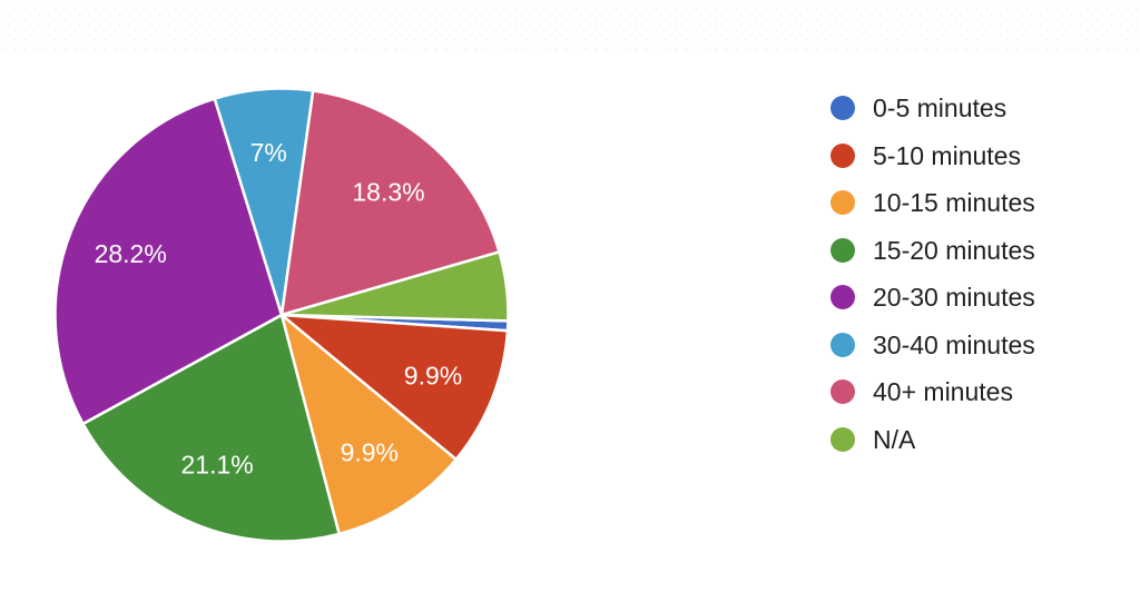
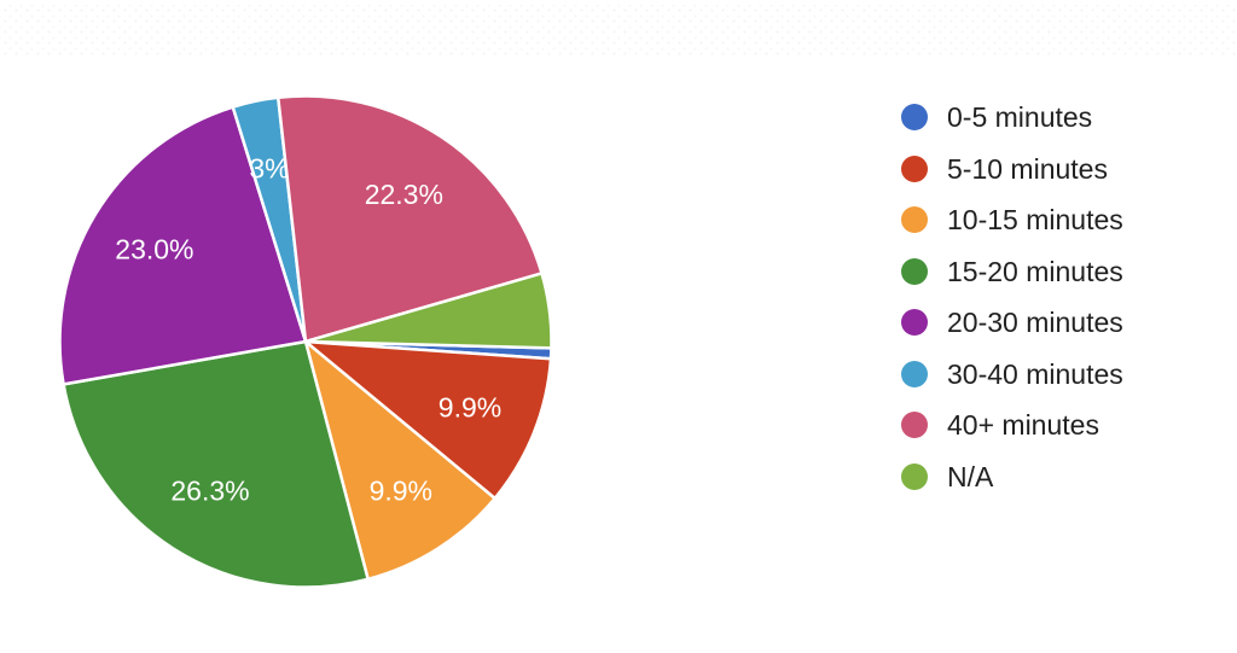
15-20 minutes: 21.1% -> 26.3%
20-30 minutes: 28.2% -> 23.0%
30-40 minutes: 7% -> 3%
40+ minutes: 18.3% -> 22.3%
